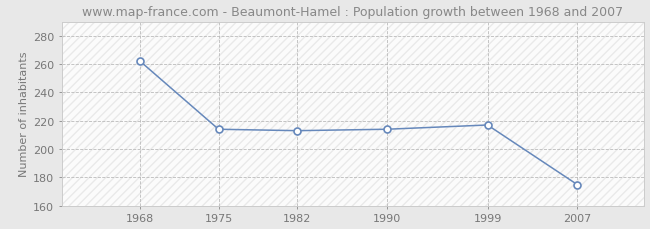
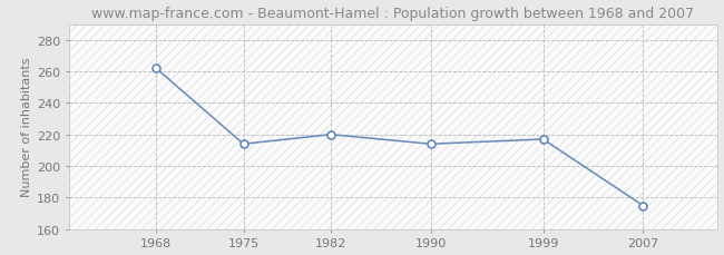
1982: 213 -> 220
